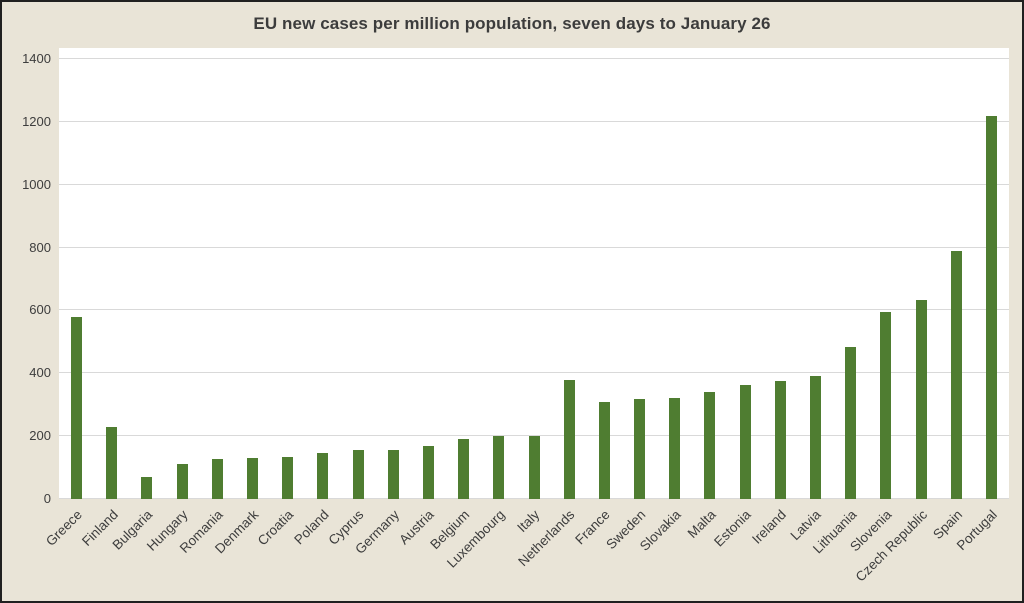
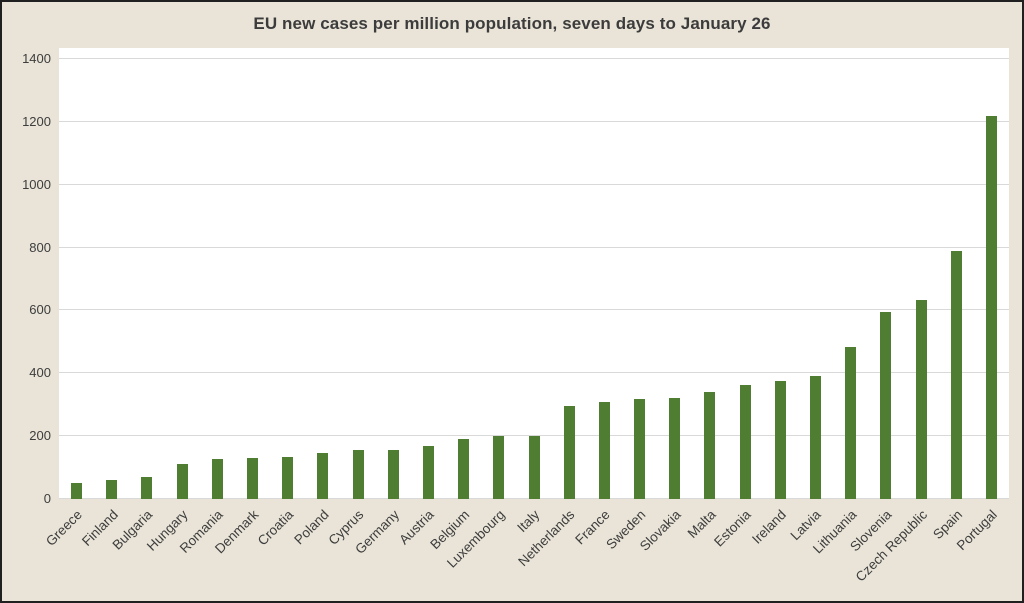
Greece: 580 -> 50
Finland: 230 -> 60
Netherlands: 380 -> 300
